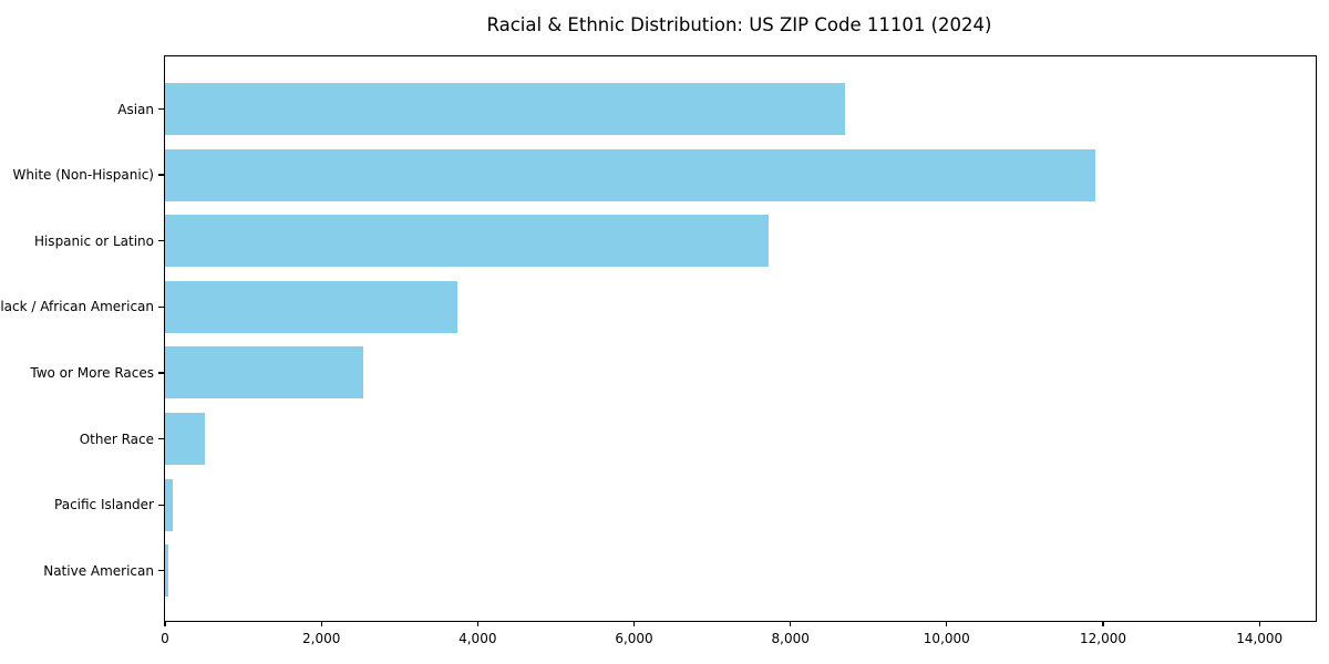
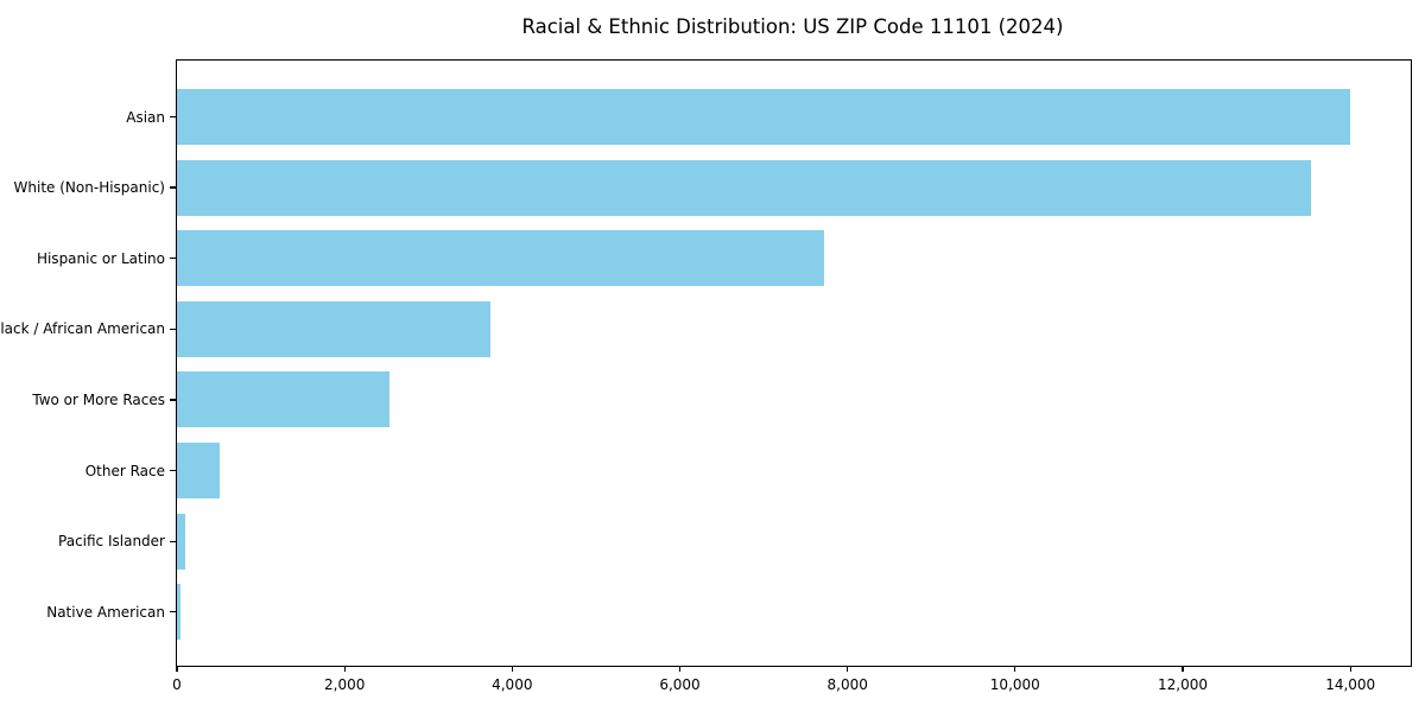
Asian: 8700 -> 14000
White (Non-Hispanic): 11900 -> 13500
